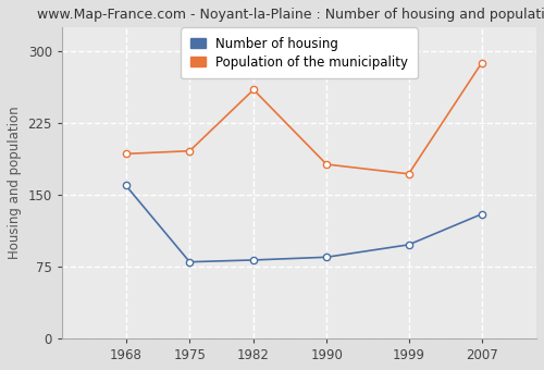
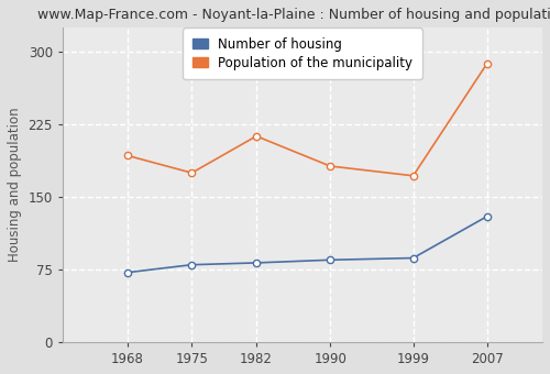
Number of housing/1968: 160 -> 72
Population of the municipality/1975: 196 -> 175
Population of the municipality/1982: 260 -> 213
Number of housing/1999: 98 -> 87
